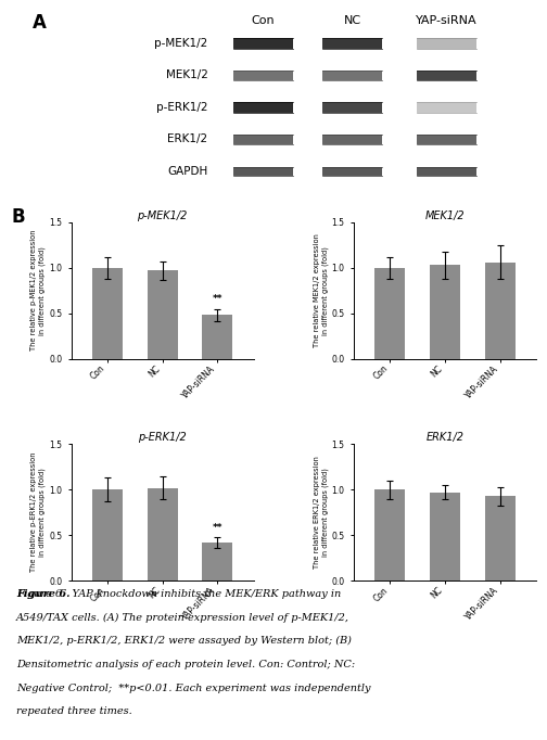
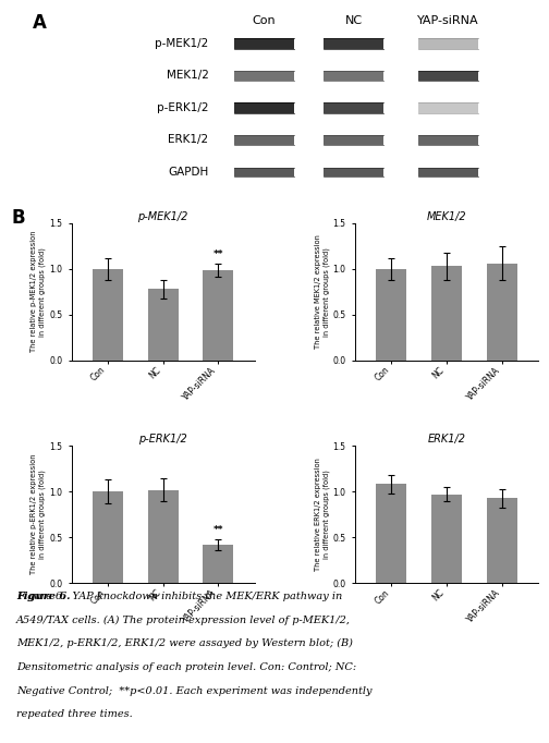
p-MEK1/2/NC: 0.97 -> 0.78
p-MEK1/2/YAP-siRNA: 0.48 -> 0.98
ERK1/2/Con: 1.00 -> 1.08
